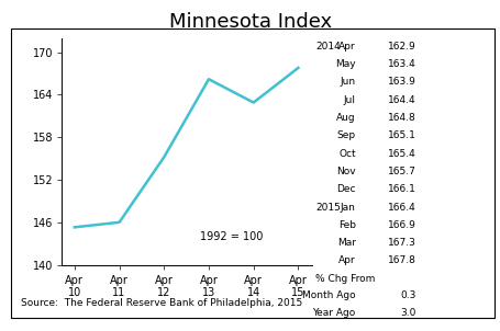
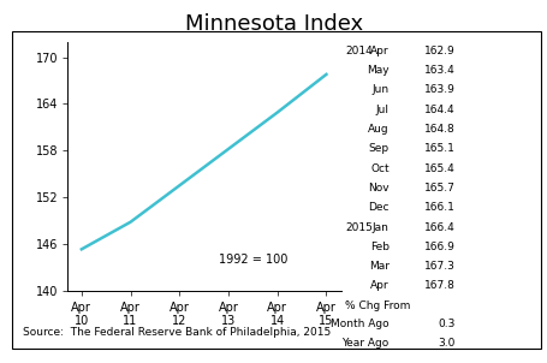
Apr 11: 146.0 -> 148.8
Apr 12: 155.2 -> 153.5
Apr 13: 166.2 -> 158.2
